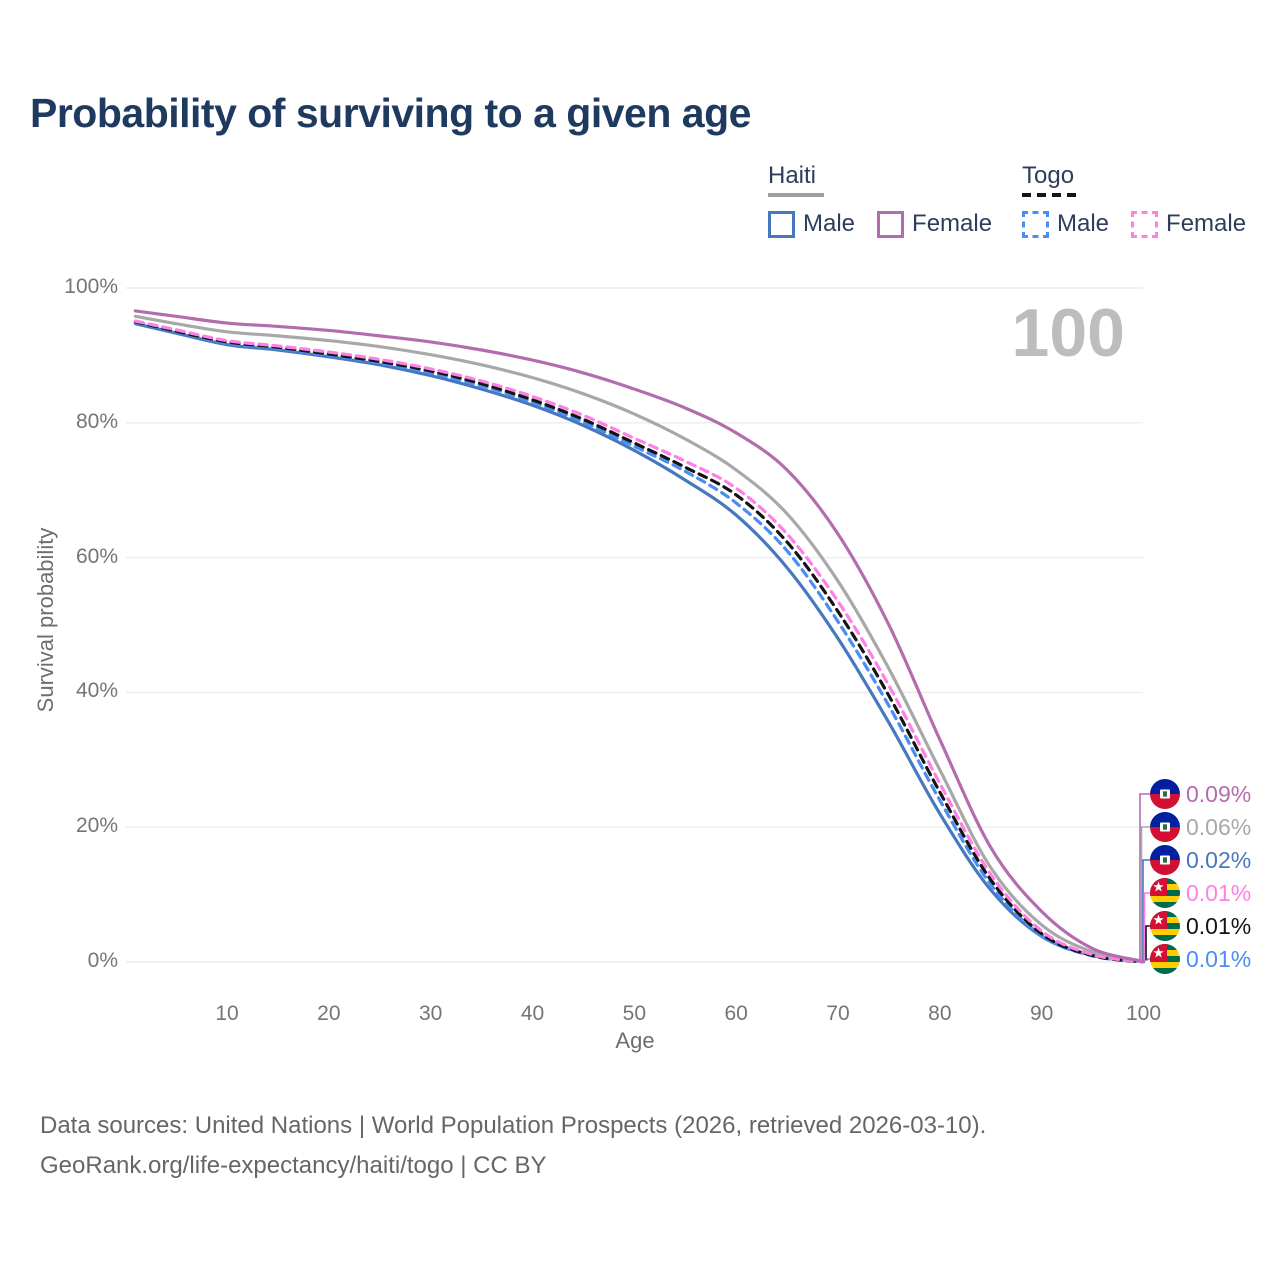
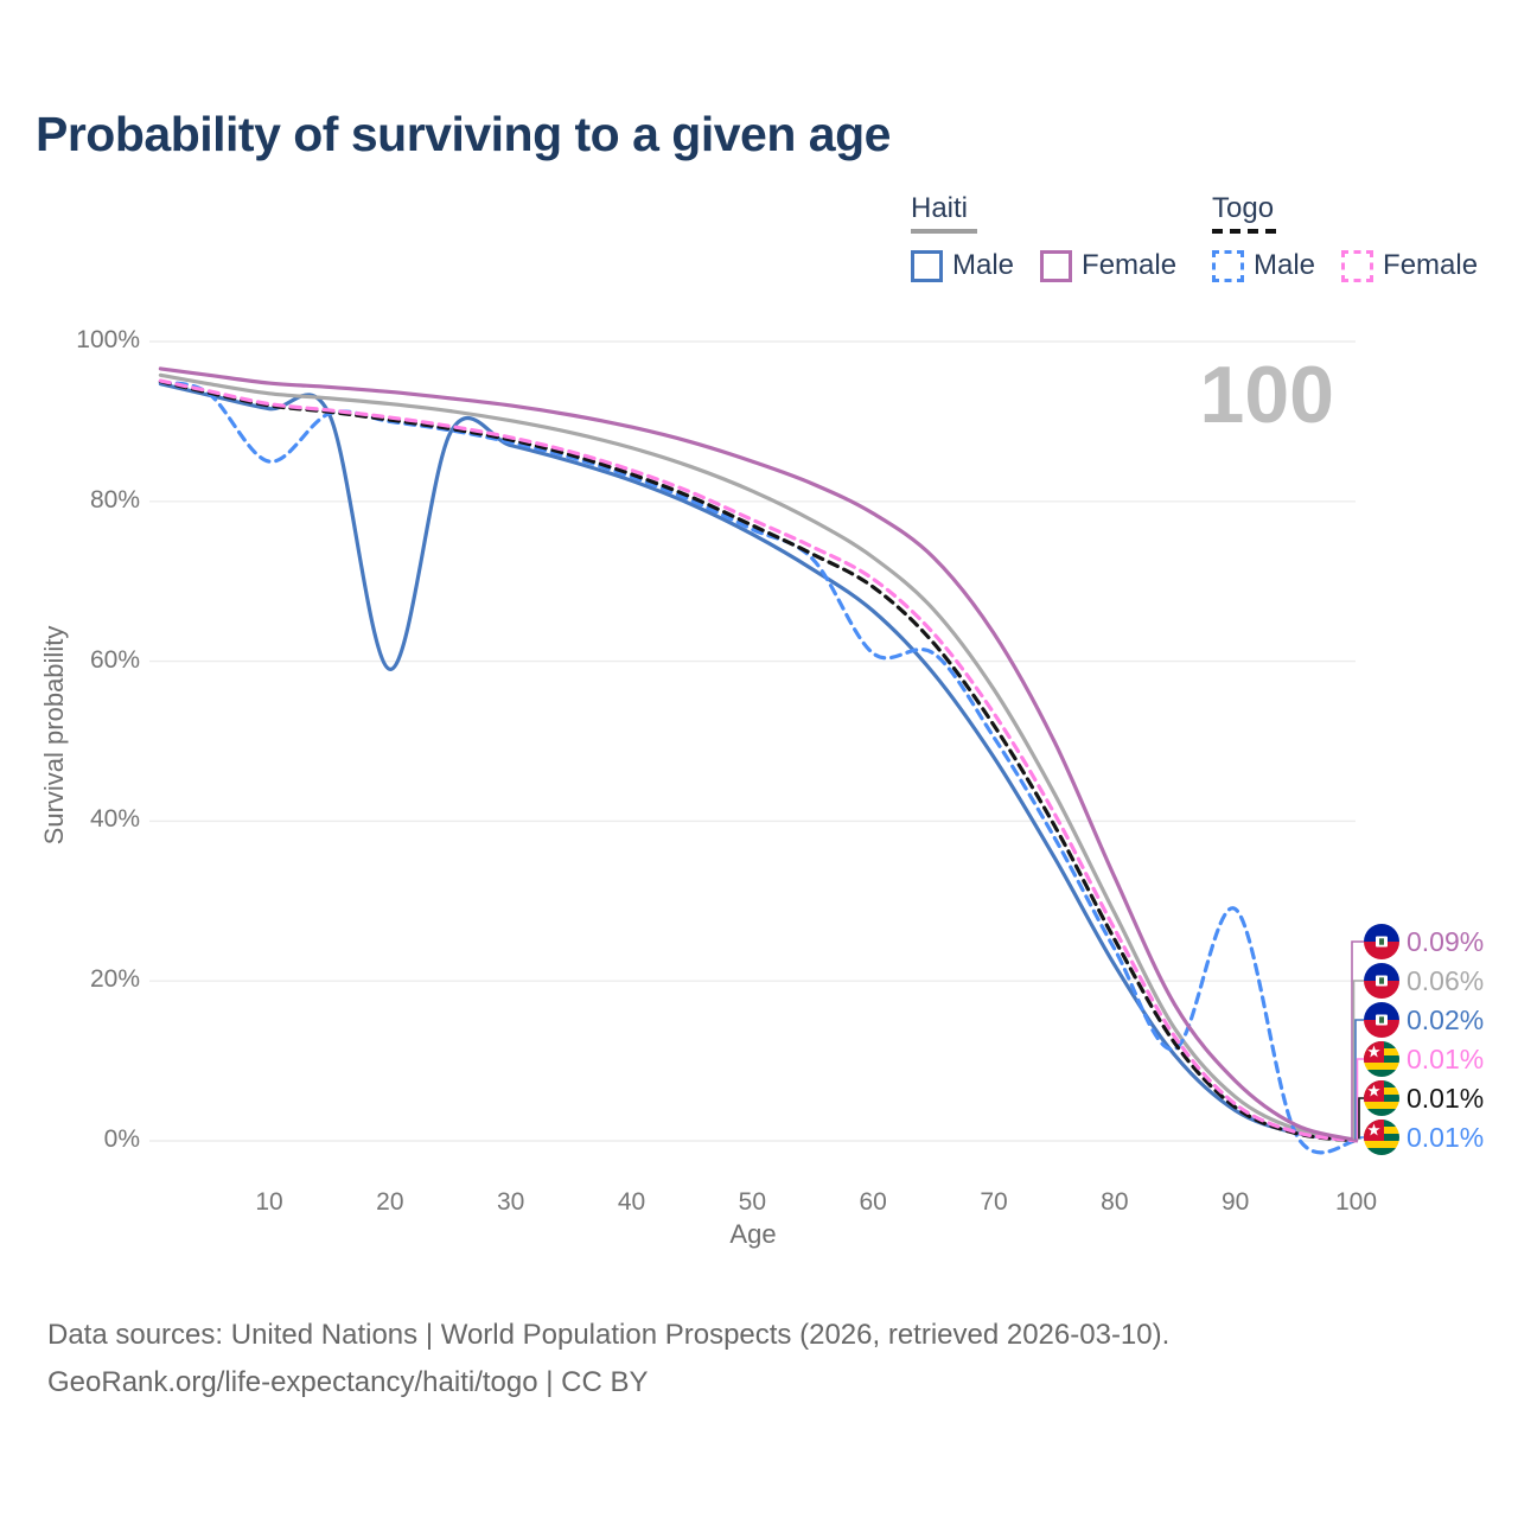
Togo Male/10: 92% -> 85%
Haiti Male/20: 90% -> 59%
Togo Male/60: 68% -> 61%
Togo Male/90: 4% -> 29%
